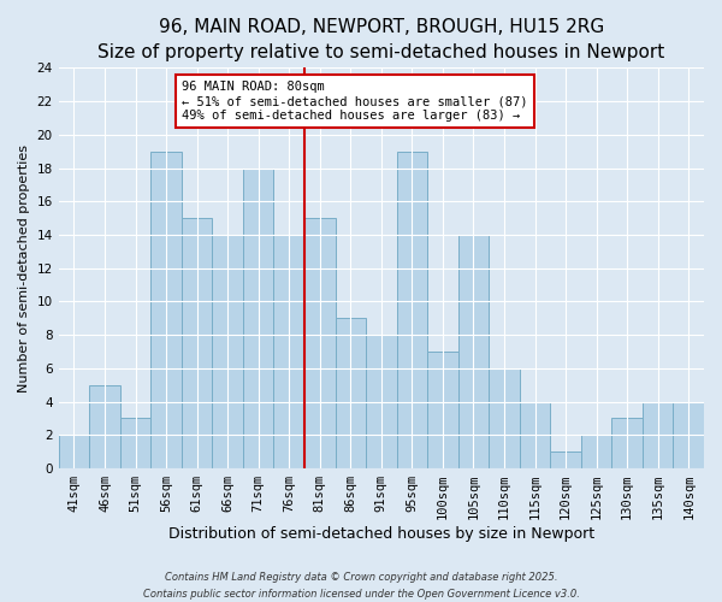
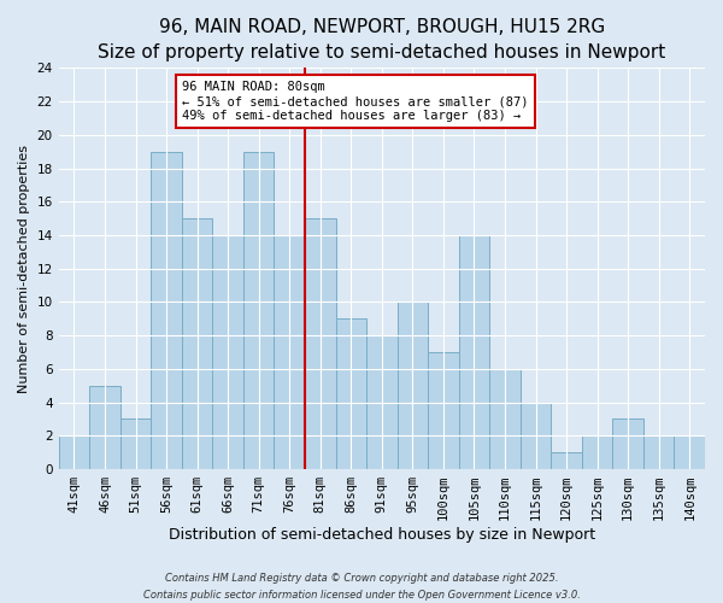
71sqm: 18 -> 19
95sqm: 19 -> 10
135sqm: 4 -> 2
140sqm: 4 -> 2
